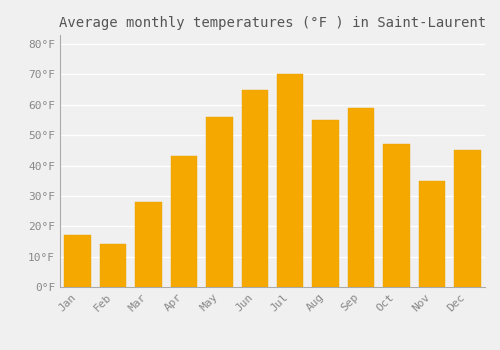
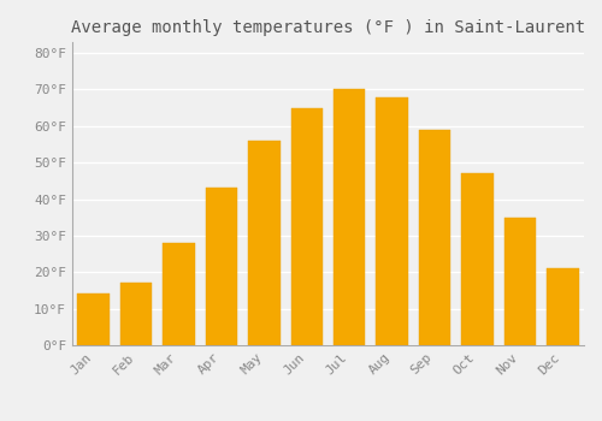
Jan: 17°F -> 14°F
Feb: 14°F -> 17°F
Aug: 55°F -> 68°F
Dec: 45°F -> 21°F
